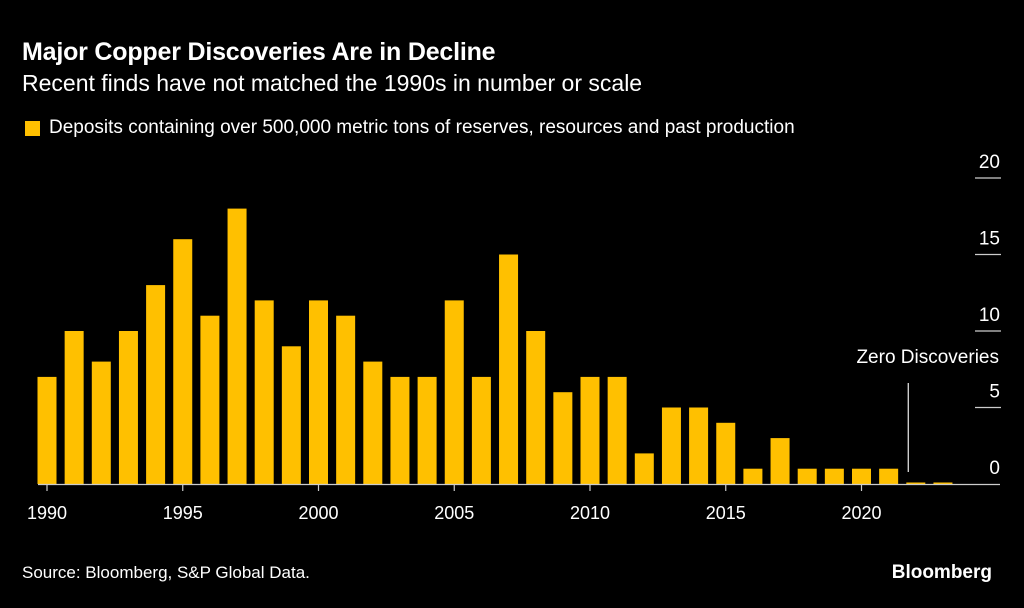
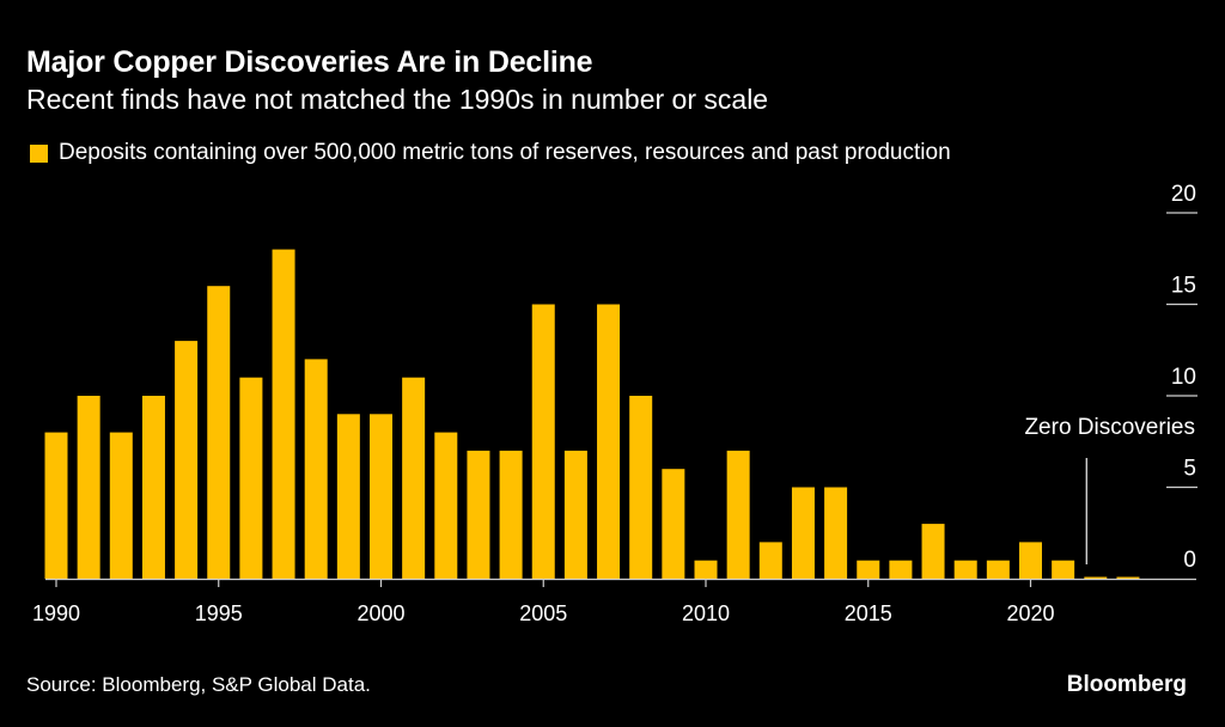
1990: 7 -> 8
2000: 12 -> 9
2005: 12 -> 15
2010: 7 -> 1
2015: 4 -> 1
2020: 1 -> 2
